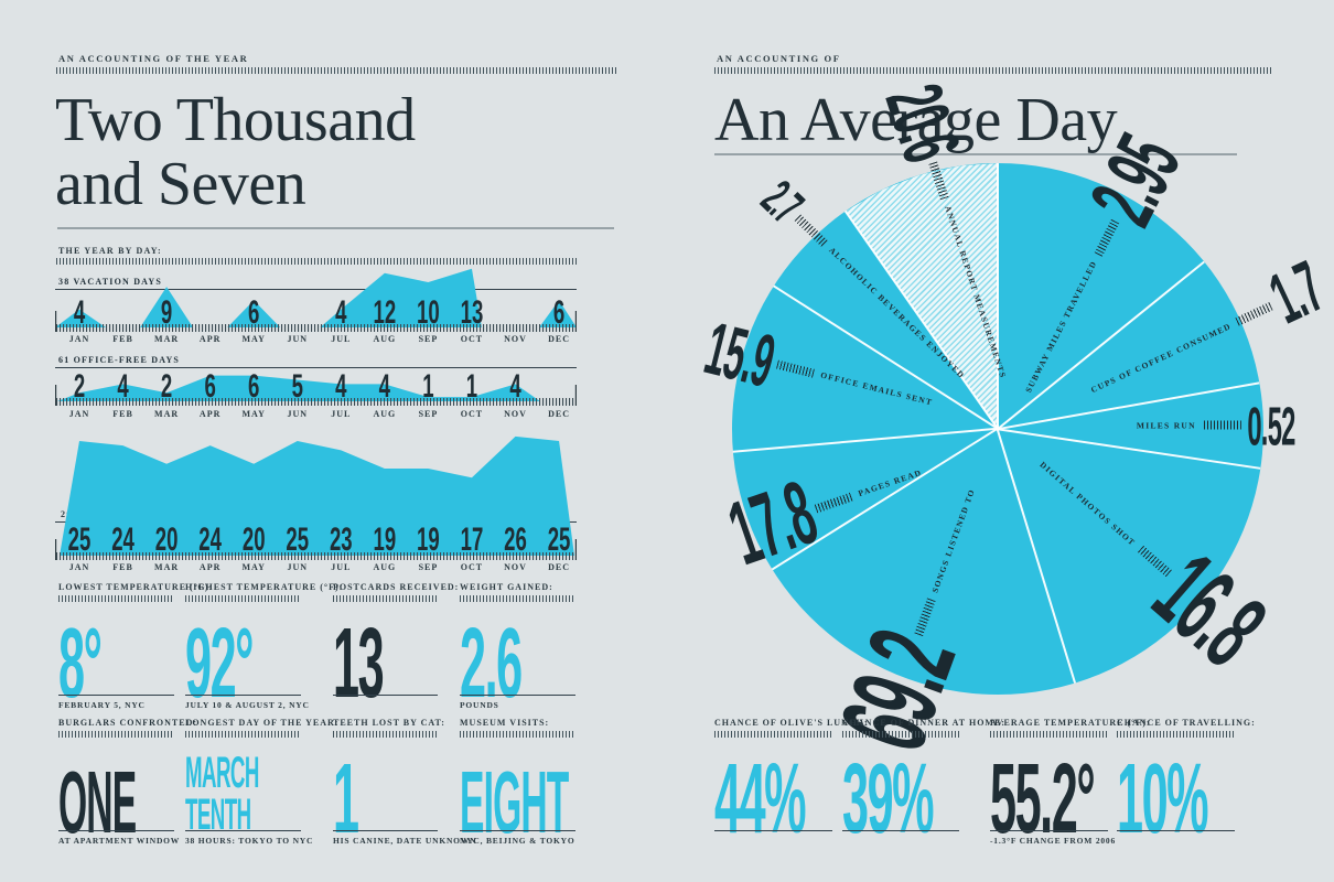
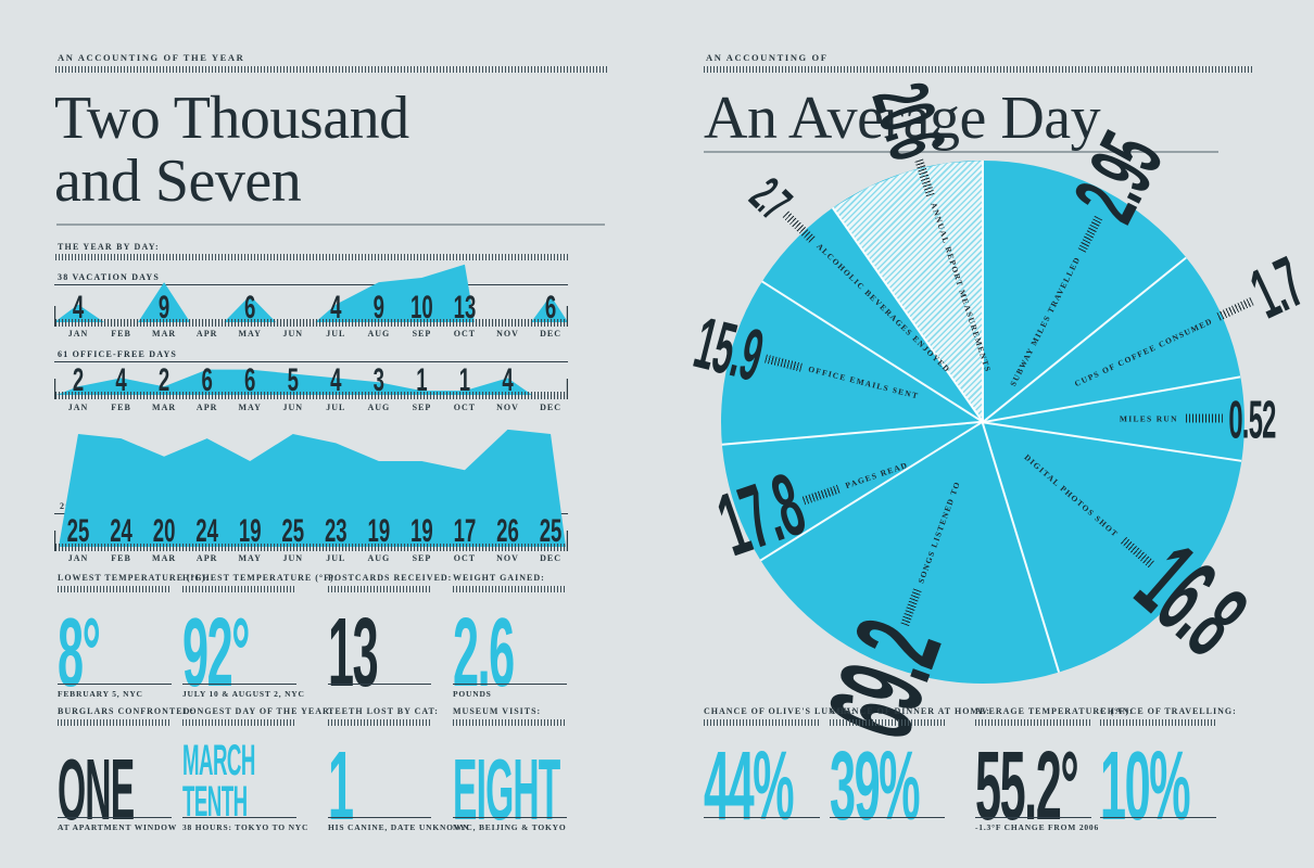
38 VACATION DAYS/AUG: 12 -> 9
61 OFFICE-FREE DAYS/AUG: 4 -> 3
266 OFFICE DAYS/MAY: 20 -> 19
